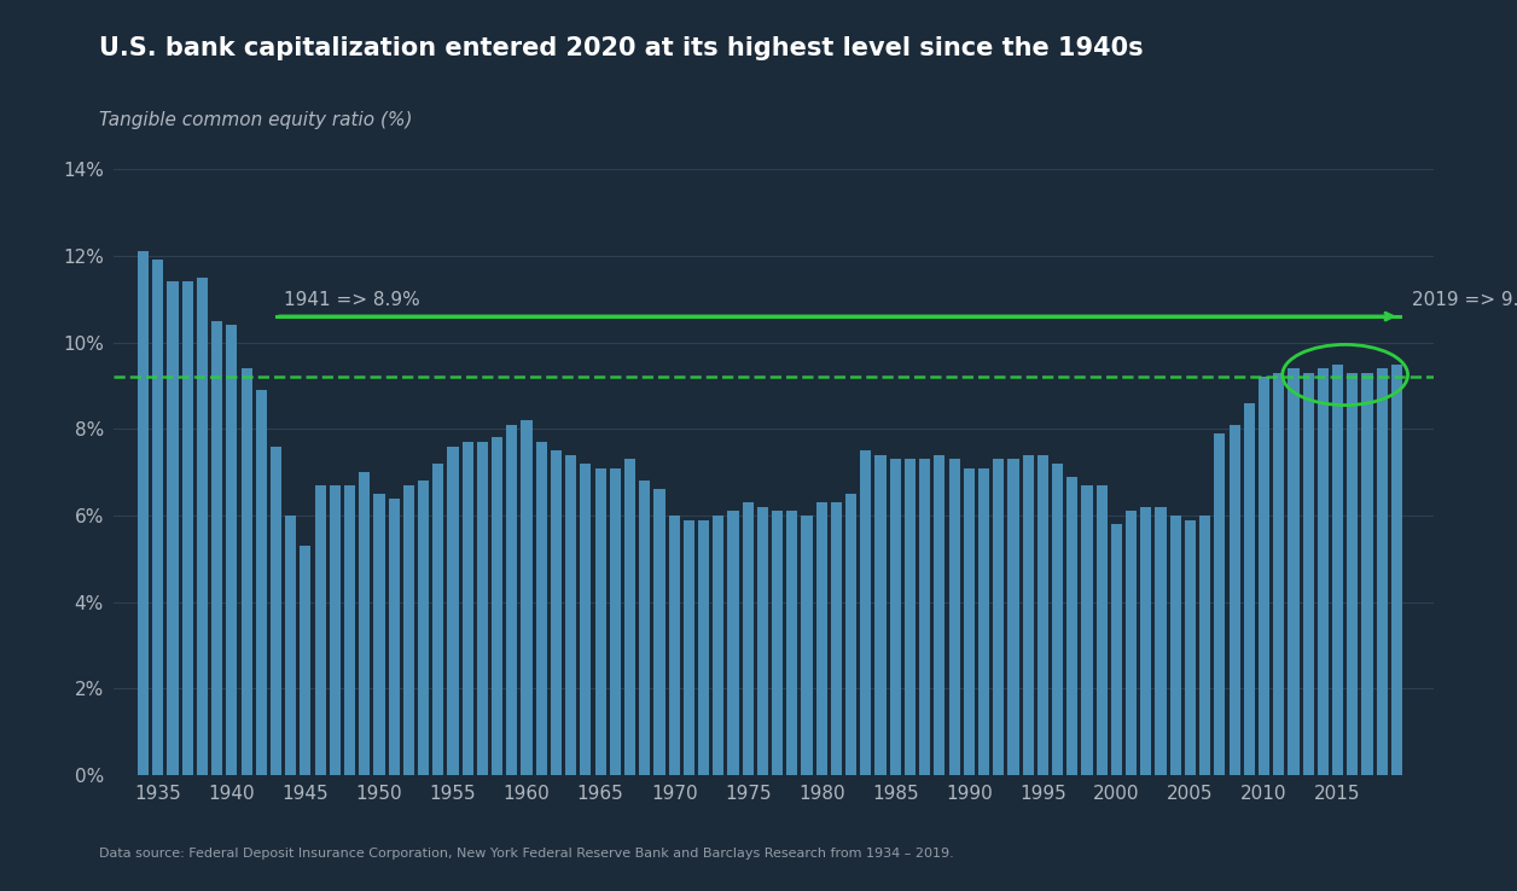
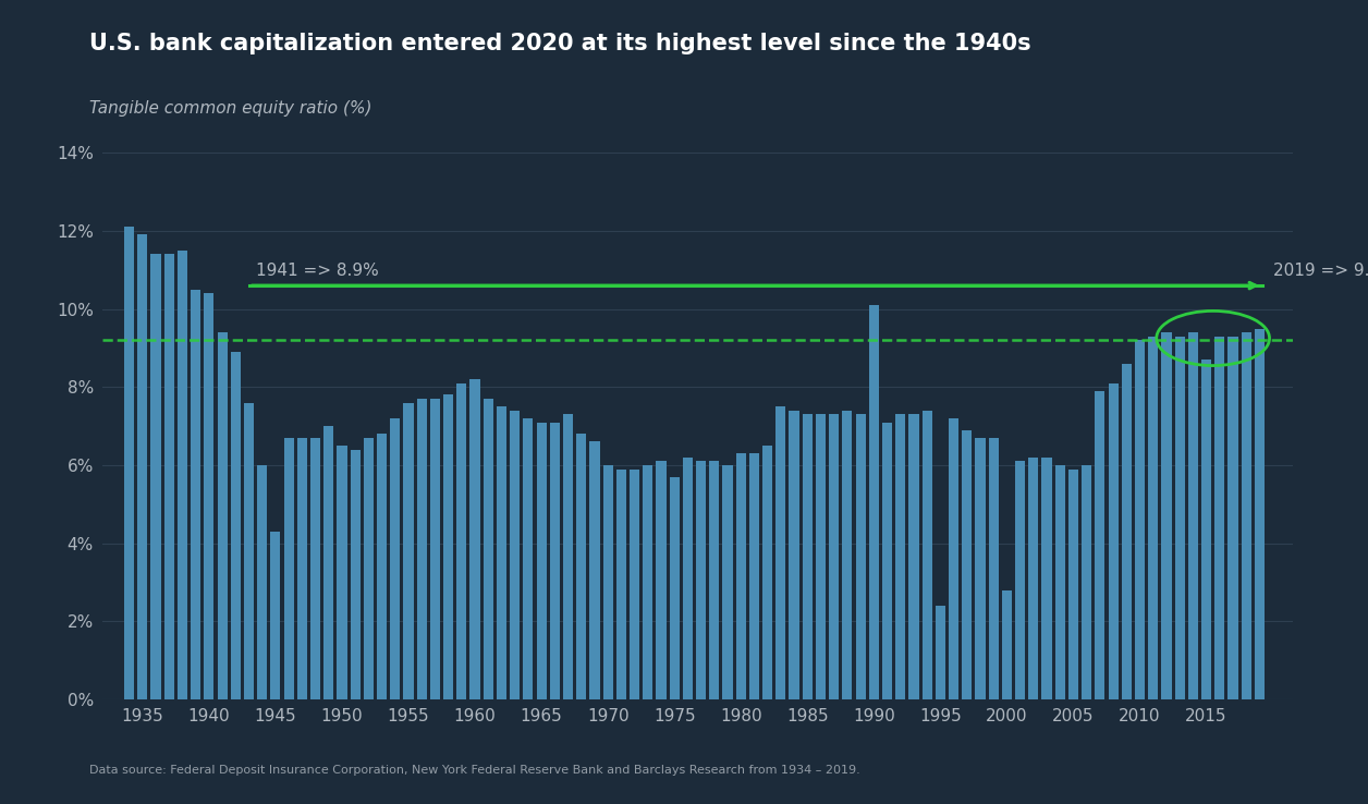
1945: 5.3% -> 4.3%
1975: 6.3% -> 5.7%
1990: 7.1% -> 10.1%
1995: 7.4% -> 2.4%
2000: 5.8% -> 2.8%
2015: 9.5% -> 8.7%
